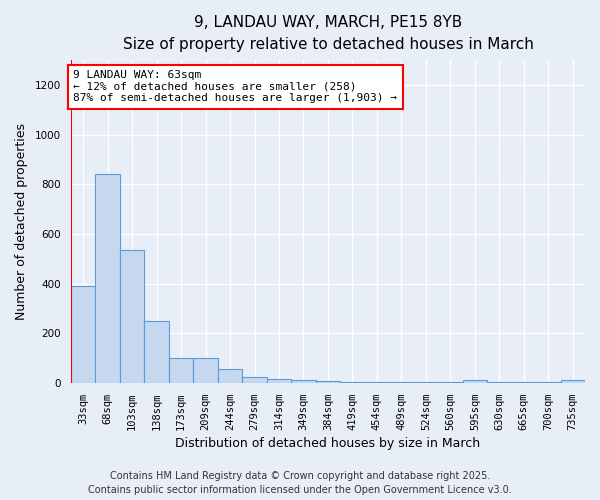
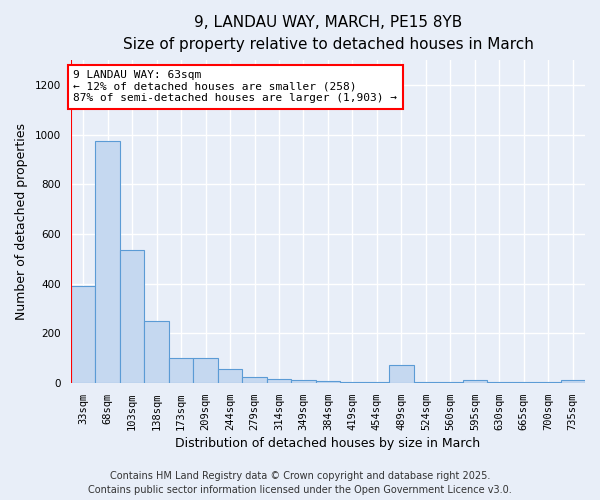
68sqm: 840 -> 975
489sqm: 5 -> 70
